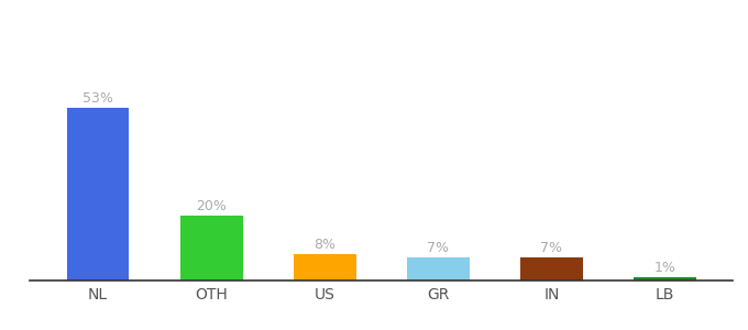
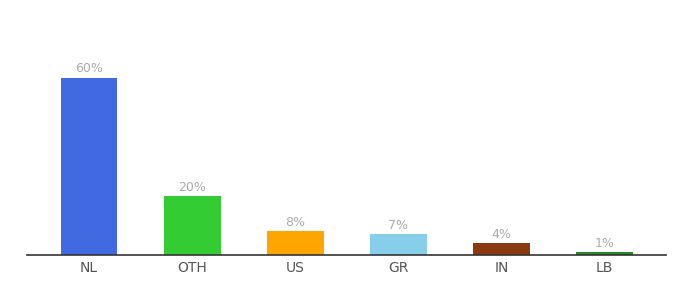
NL: 53% -> 60%
IN: 7% -> 4%
